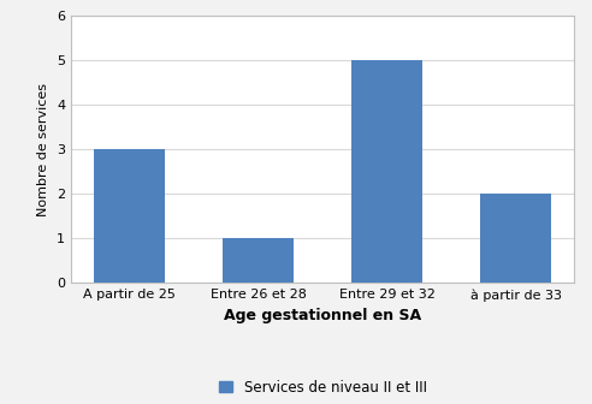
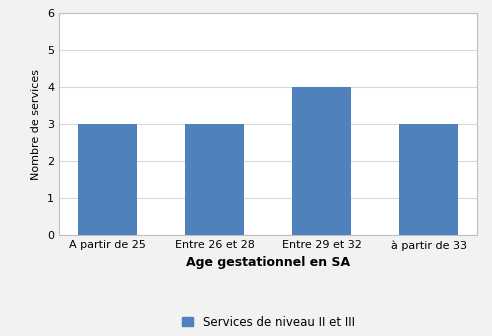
Entre 26 et 28: 1 -> 3
Entre 29 et 32: 5 -> 4
à partir de 33: 2 -> 3
